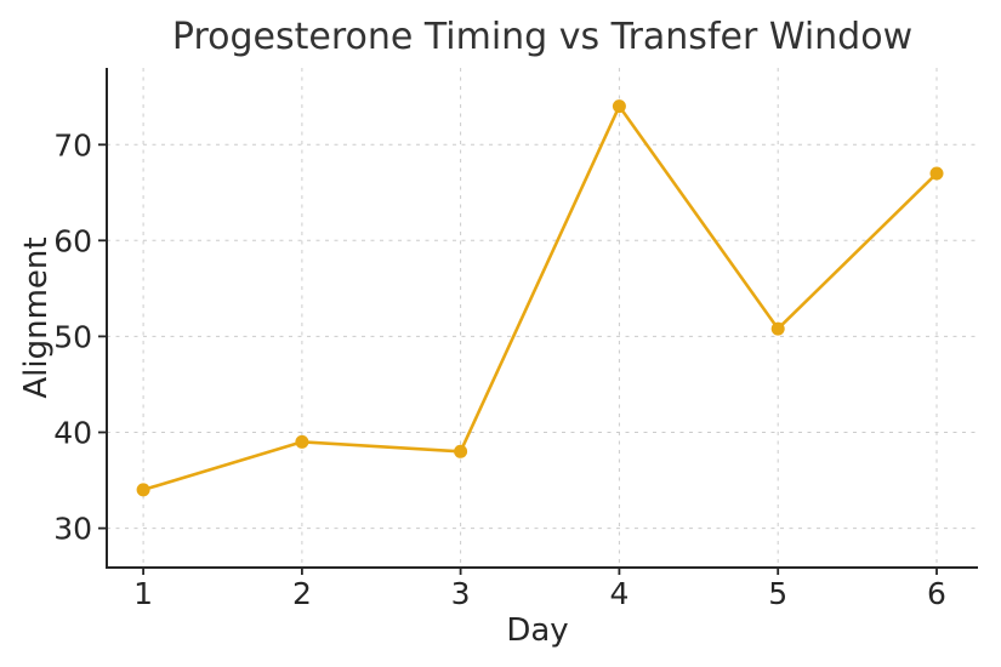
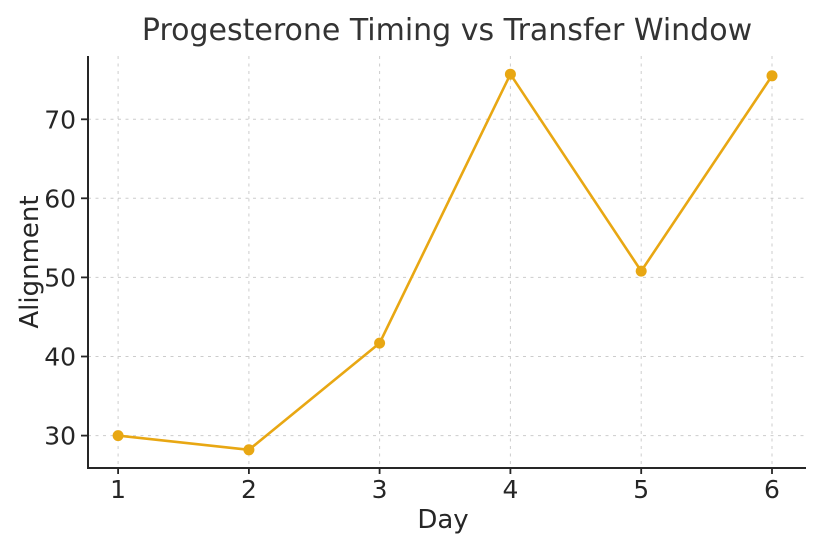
1: 34 -> 30
2: 39 -> 28
3: 38 -> 42
4: 74 -> 76
6: 67 -> 76
